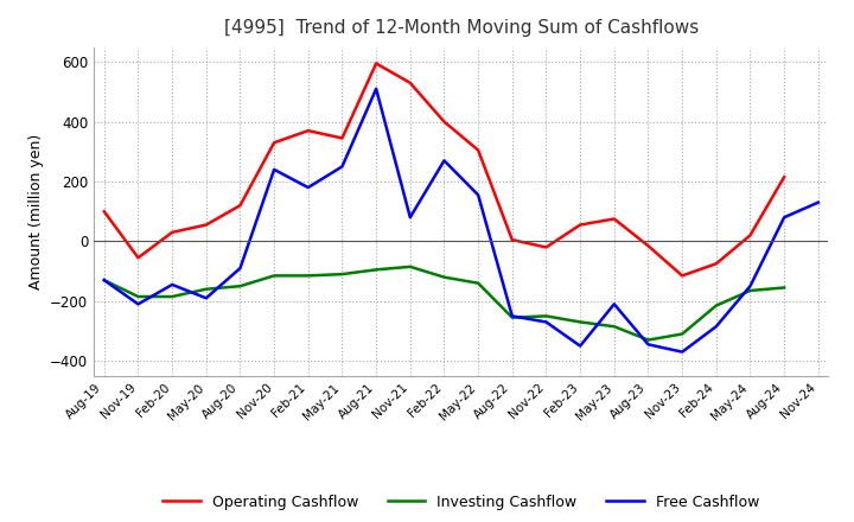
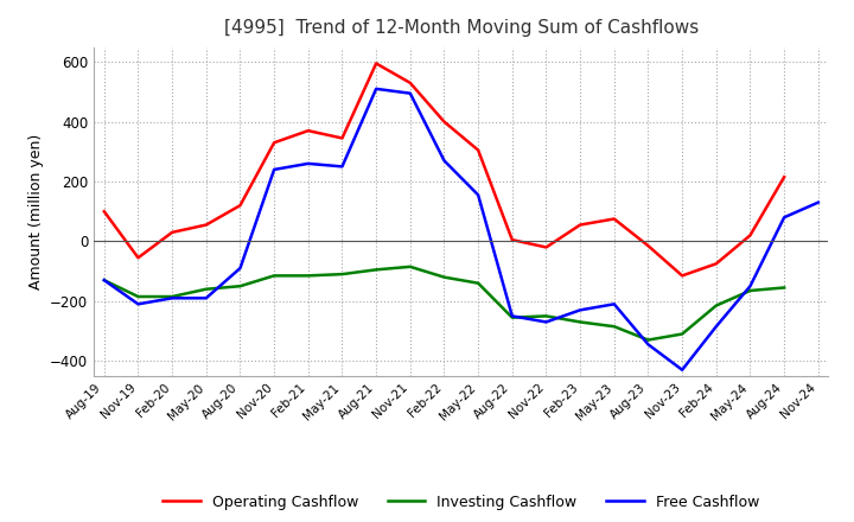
Free Cashflow/Feb-20: -145 -> -190
Free Cashflow/Feb-21: 180 -> 260
Free Cashflow/Nov-21: 80 -> 495
Free Cashflow/Feb-23: -350 -> -230
Free Cashflow/Nov-23: -370 -> -430
